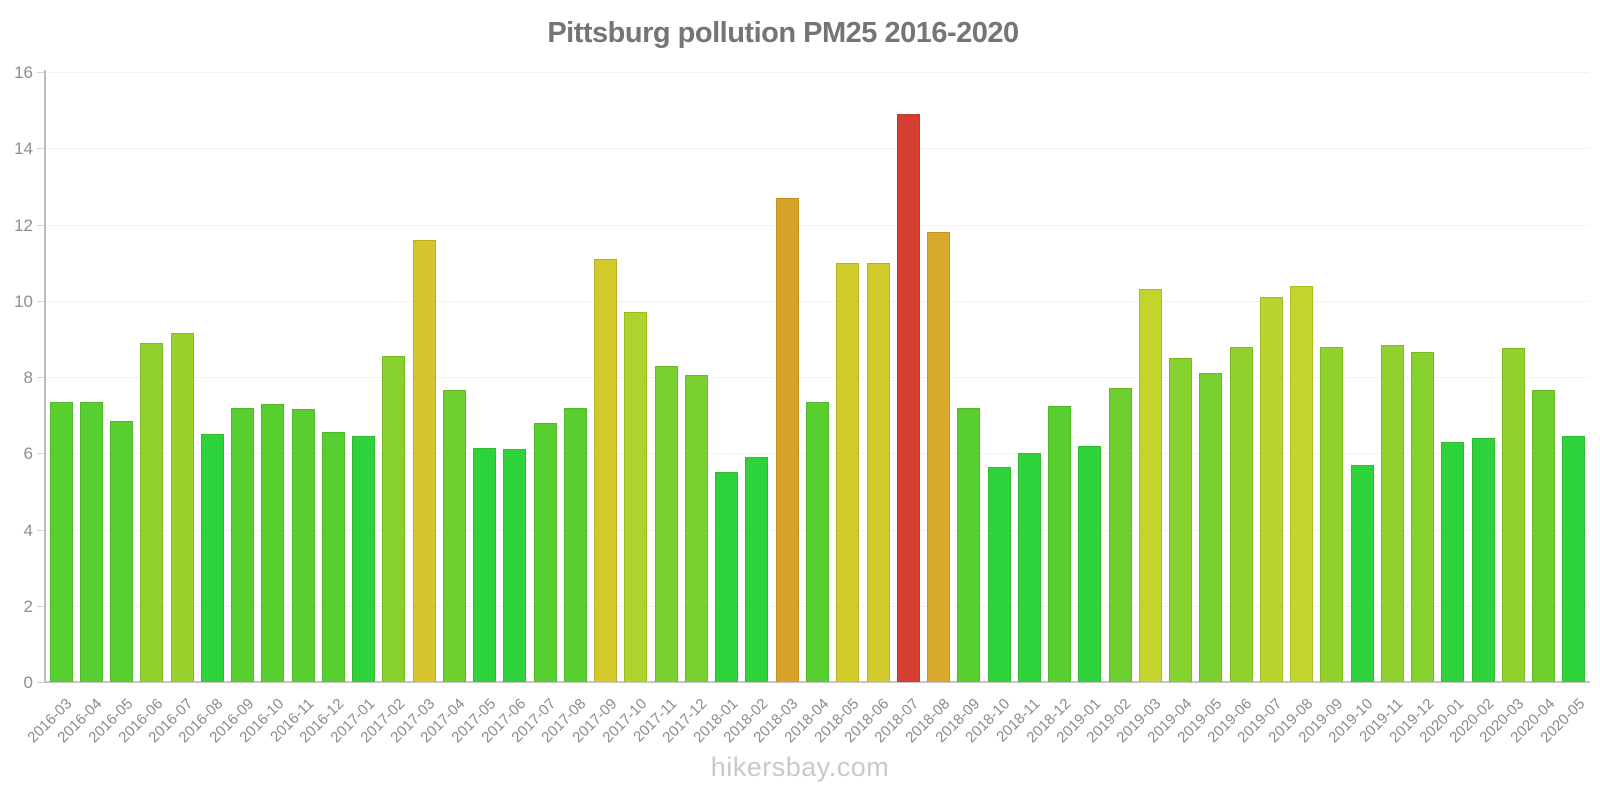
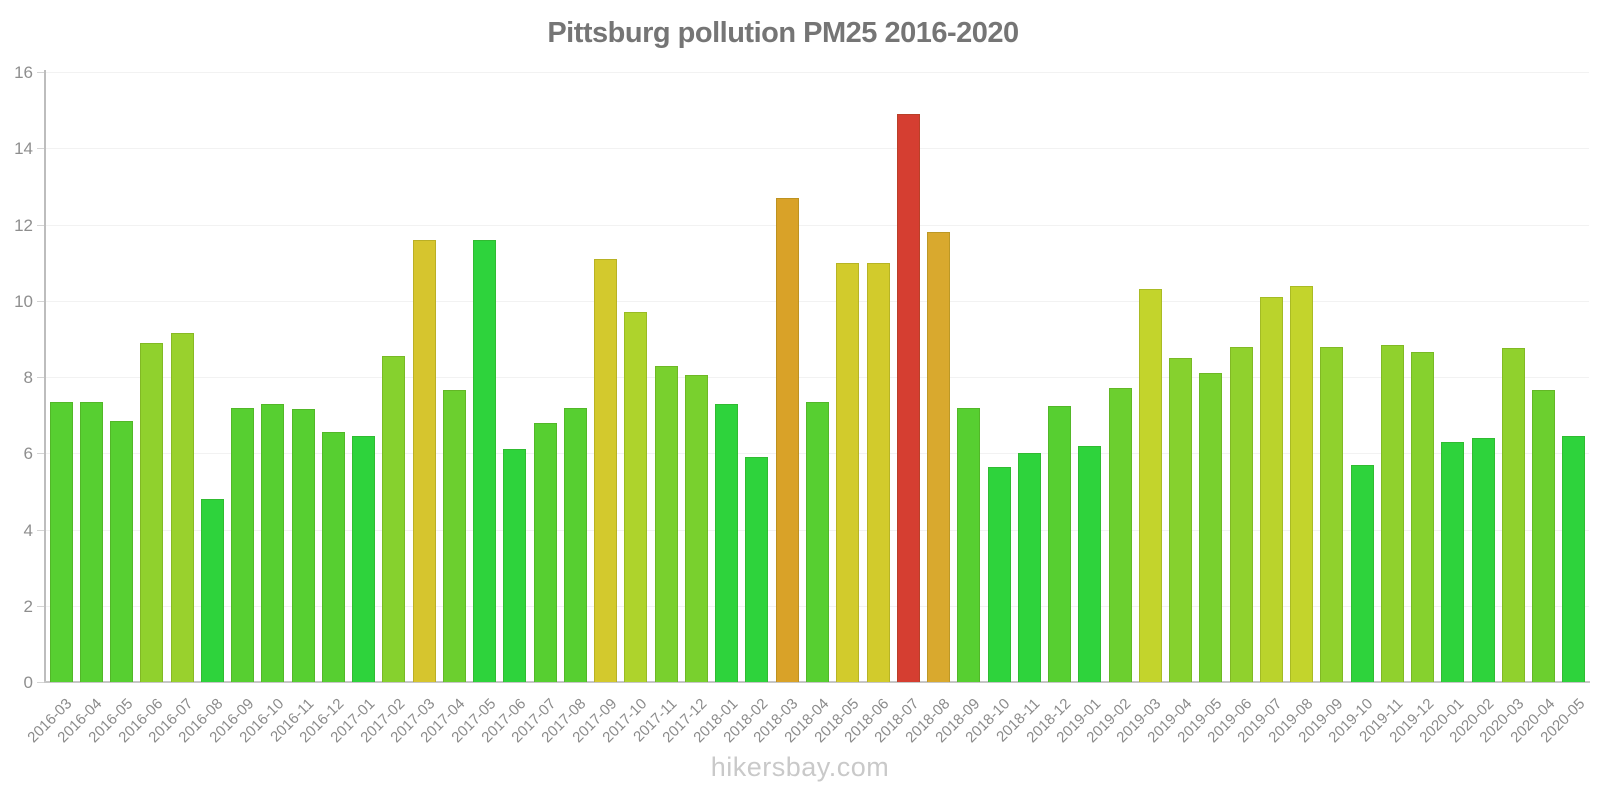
2016-08: 6.5 -> 4.8
2017-05: 6.2 -> 11.6
2018-01: 5.5 -> 7.3
